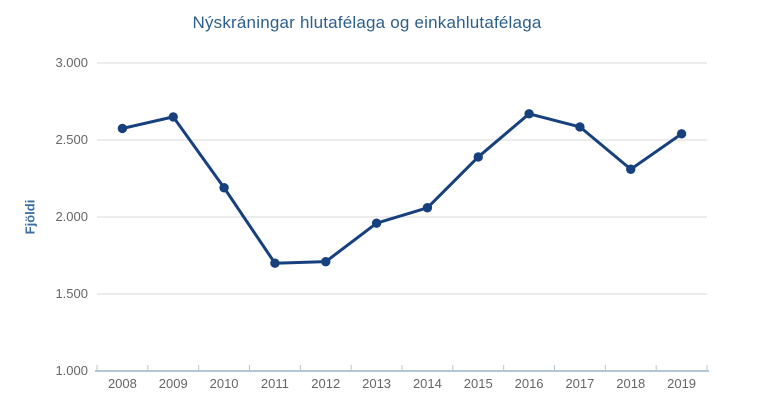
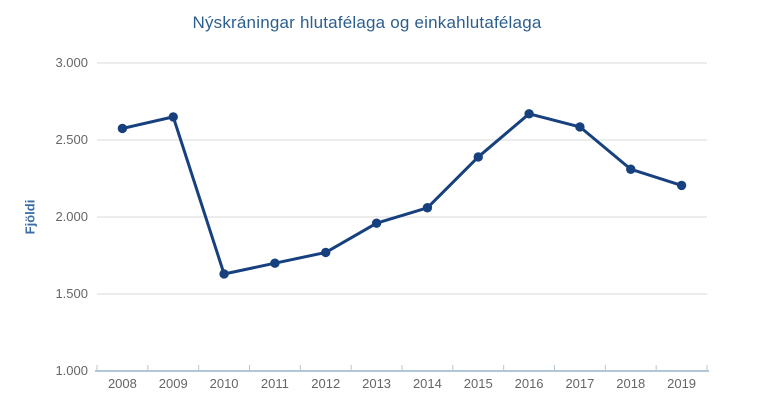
2010: 2190 -> 1630
2012: 1710 -> 1770
2019: 2540 -> 2200
